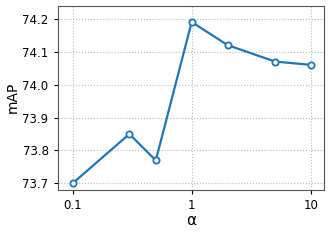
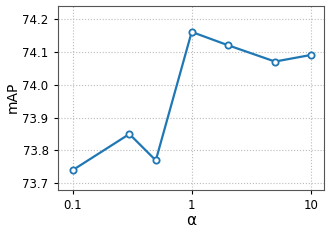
0.1: 73.70 -> 73.74
1: 74.19 -> 74.16
10: 74.06 -> 74.09
